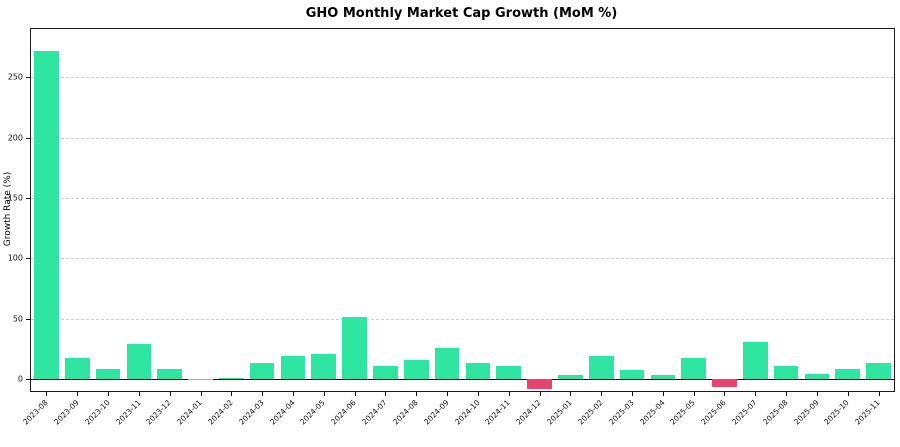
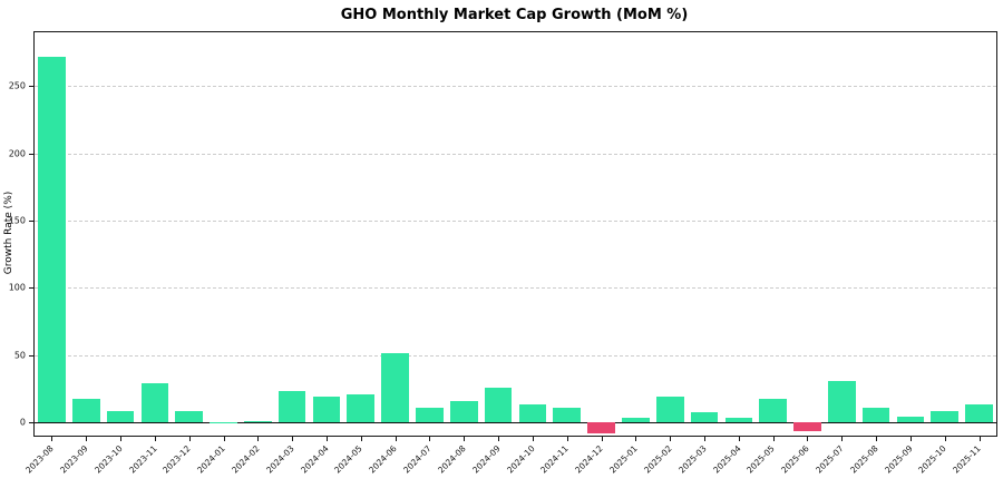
2024-03: 13 -> 23
